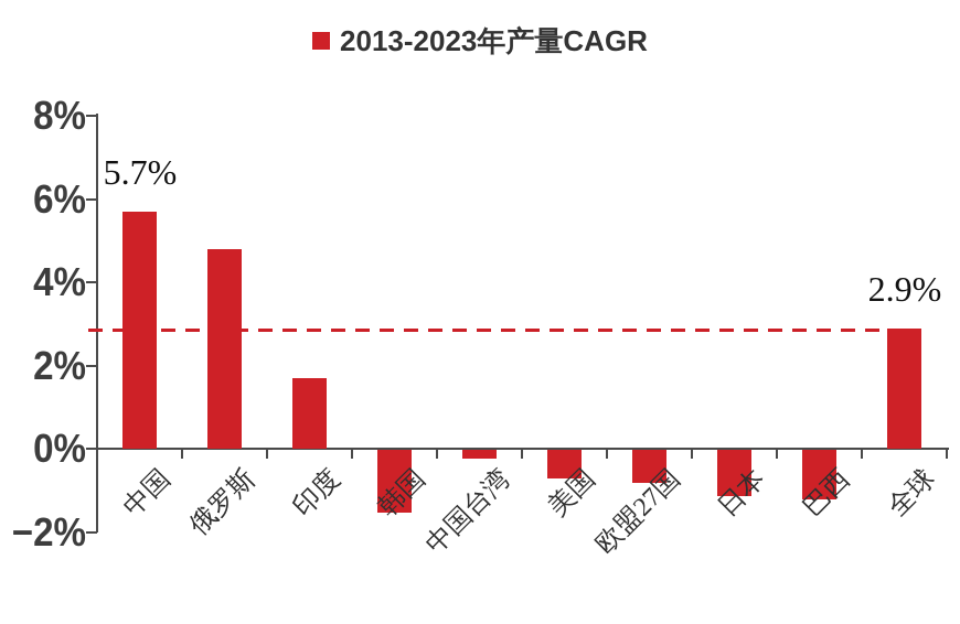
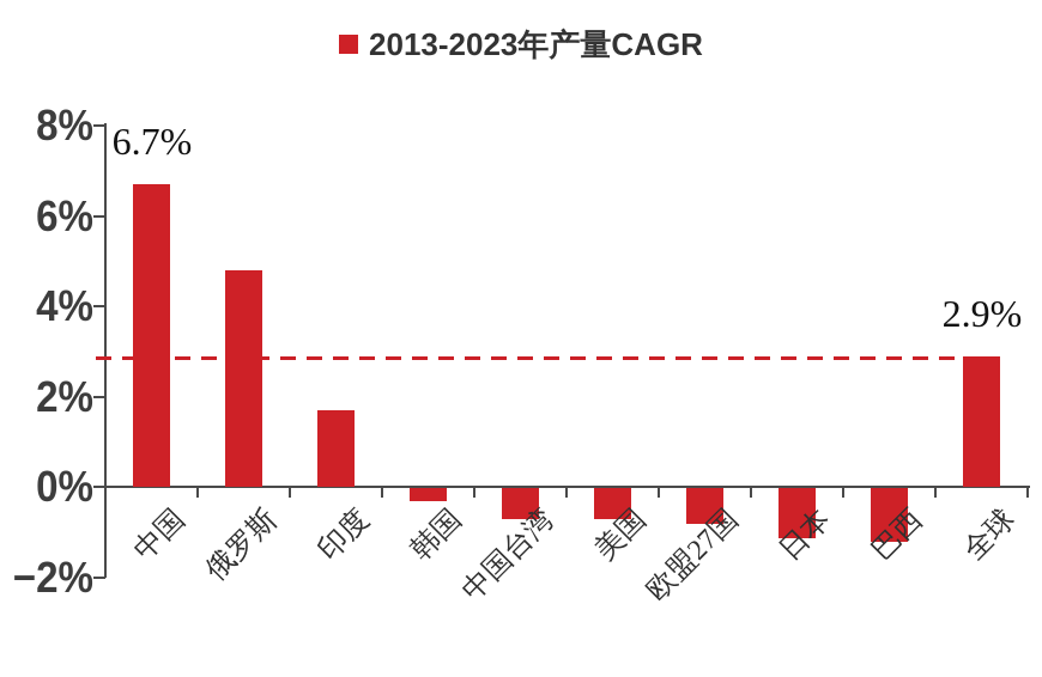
中国: 5.7% -> 6.7%
韩国: -1.5% -> -0.3%
中国台湾: -0.2% -> -0.7%
